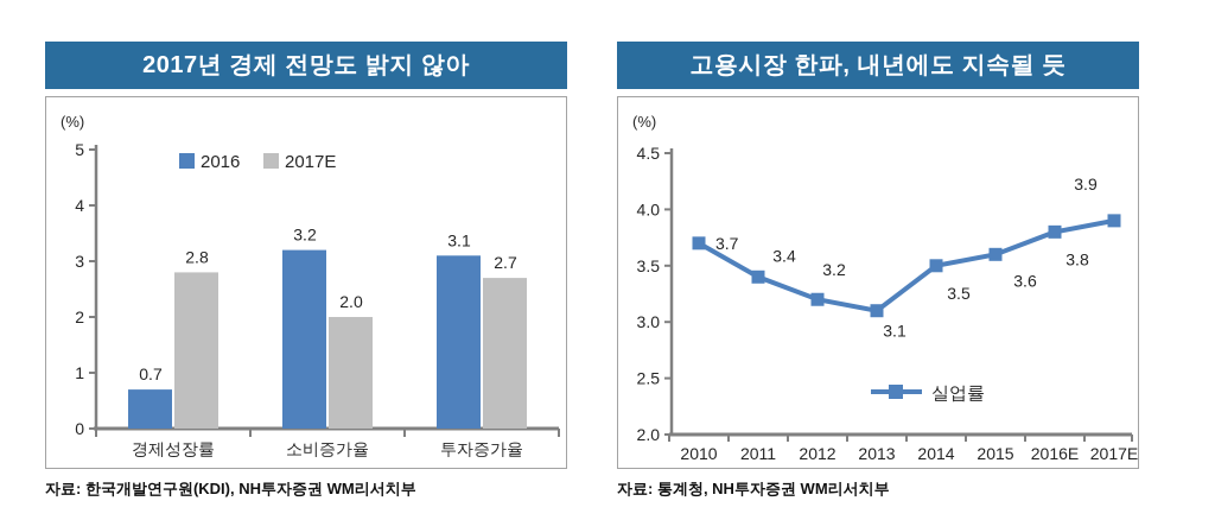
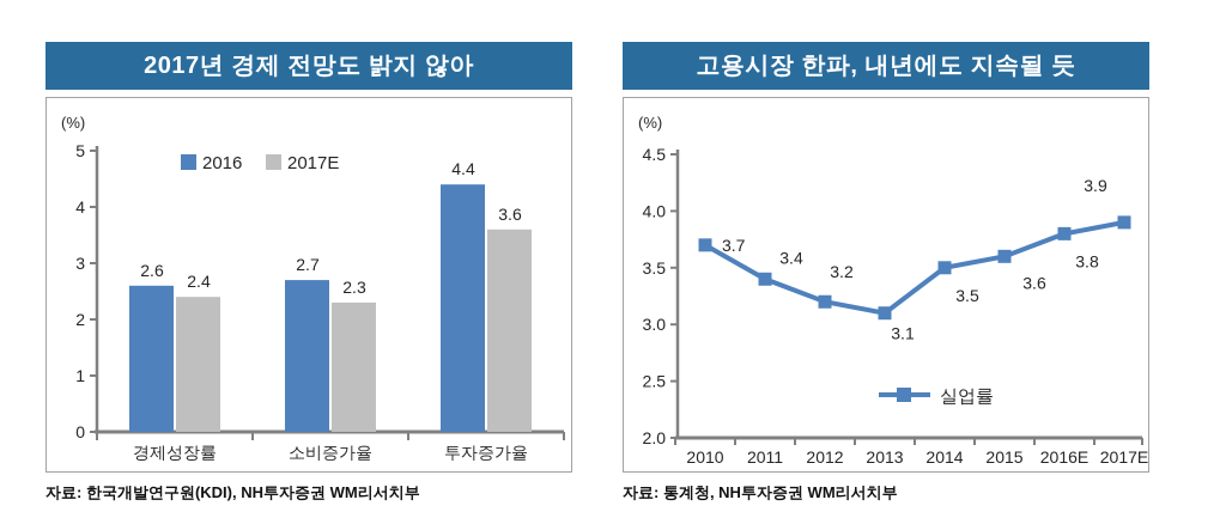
2017년 경제 전망도 밝지 않아/2016/경제성장률: 0.7 -> 2.6
2017년 경제 전망도 밝지 않아/2017E/경제성장률: 2.8 -> 2.4
2017년 경제 전망도 밝지 않아/2016/소비증가율: 3.2 -> 2.7
2017년 경제 전망도 밝지 않아/2017E/소비증가율: 2.0 -> 2.3
2017년 경제 전망도 밝지 않아/2016/투자증가율: 3.1 -> 4.4
2017년 경제 전망도 밝지 않아/2017E/투자증가율: 2.7 -> 3.6
